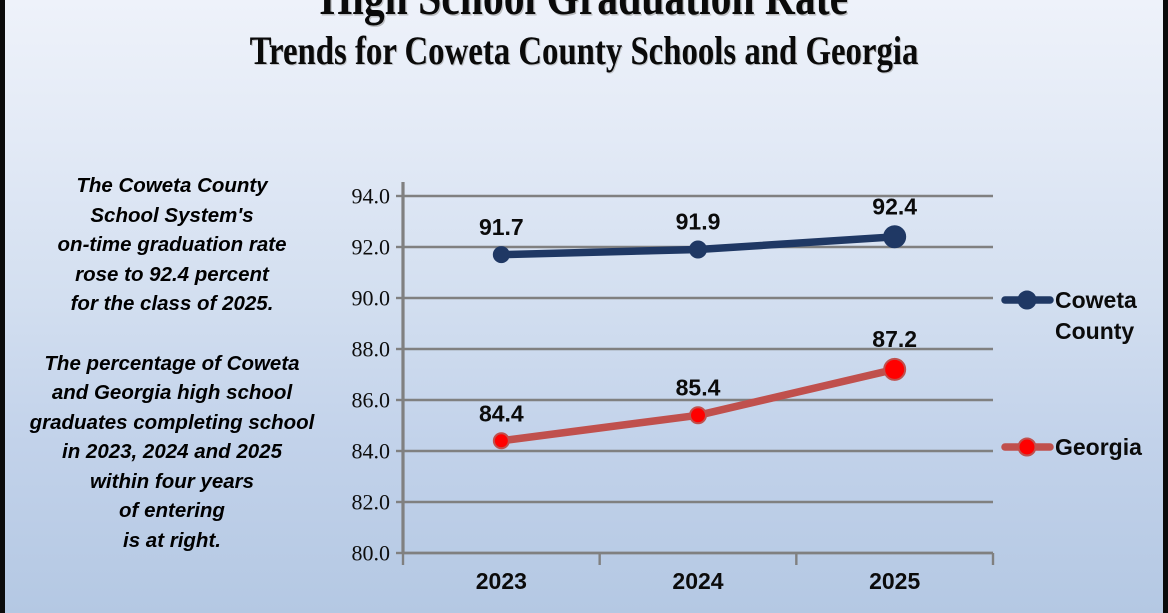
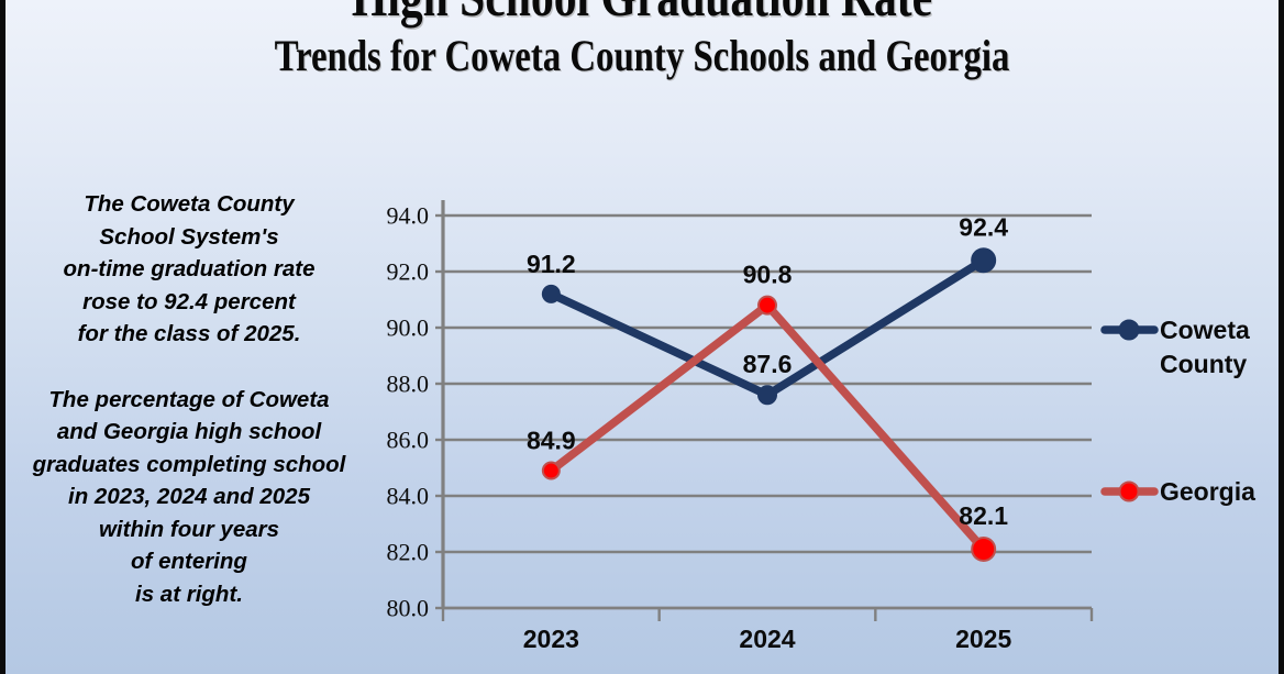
Coweta County/2023: 91.7 -> 91.2
Georgia/2023: 84.4 -> 84.9
Coweta County/2024: 91.9 -> 87.6
Georgia/2024: 85.4 -> 90.8
Georgia/2025: 87.2 -> 82.1
